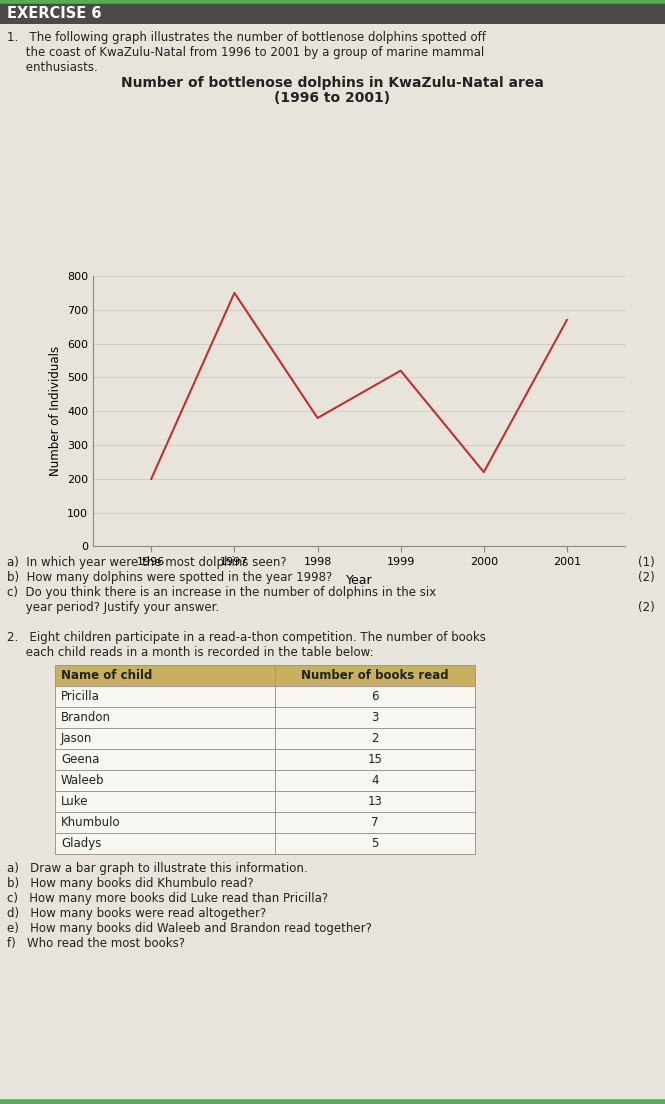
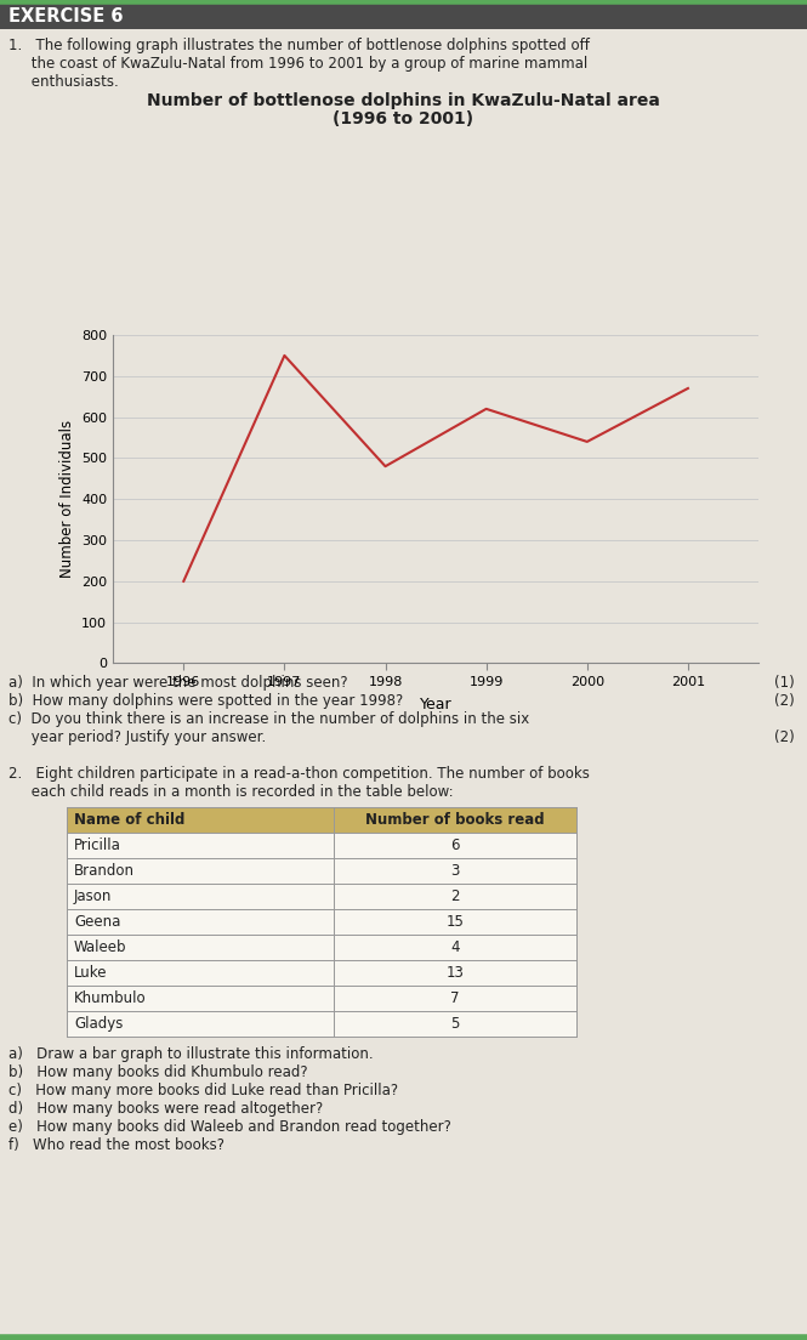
1998: 380 -> 480
1999: 520 -> 620
2000: 220 -> 540
